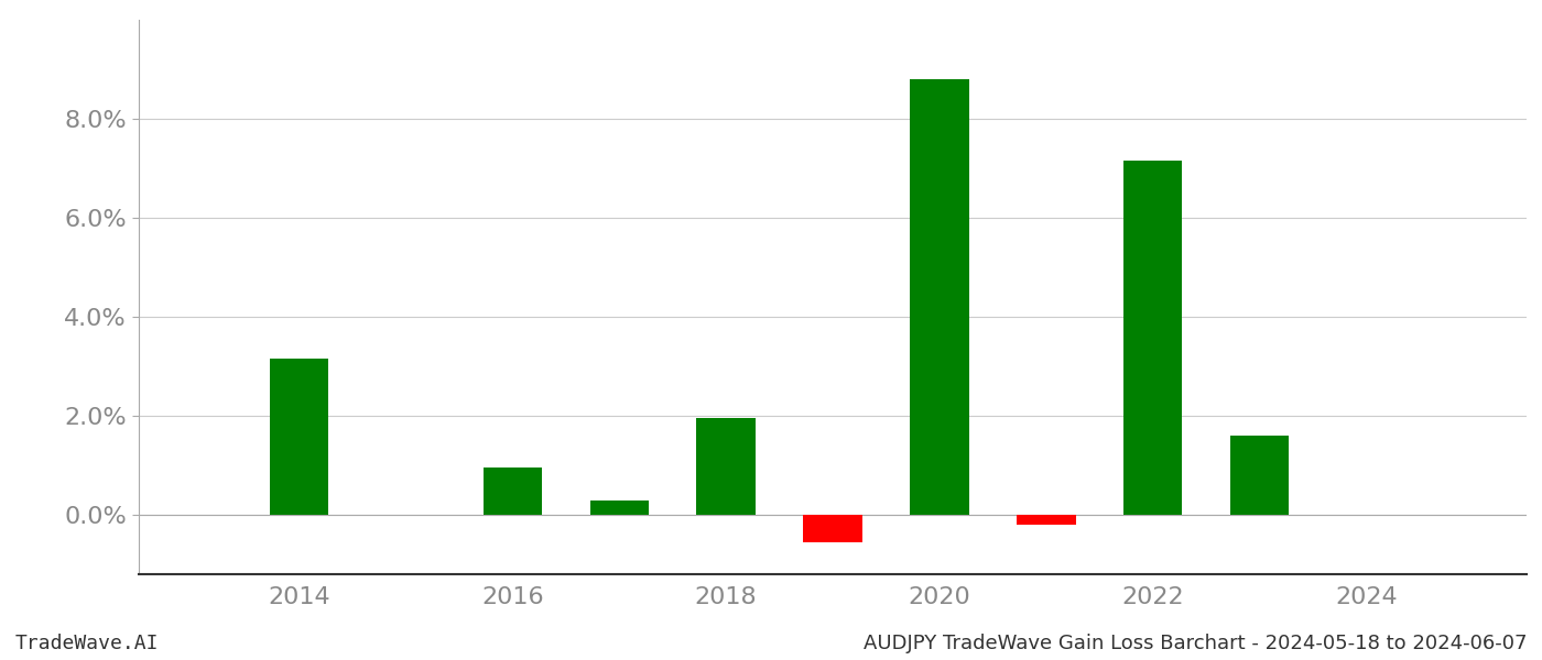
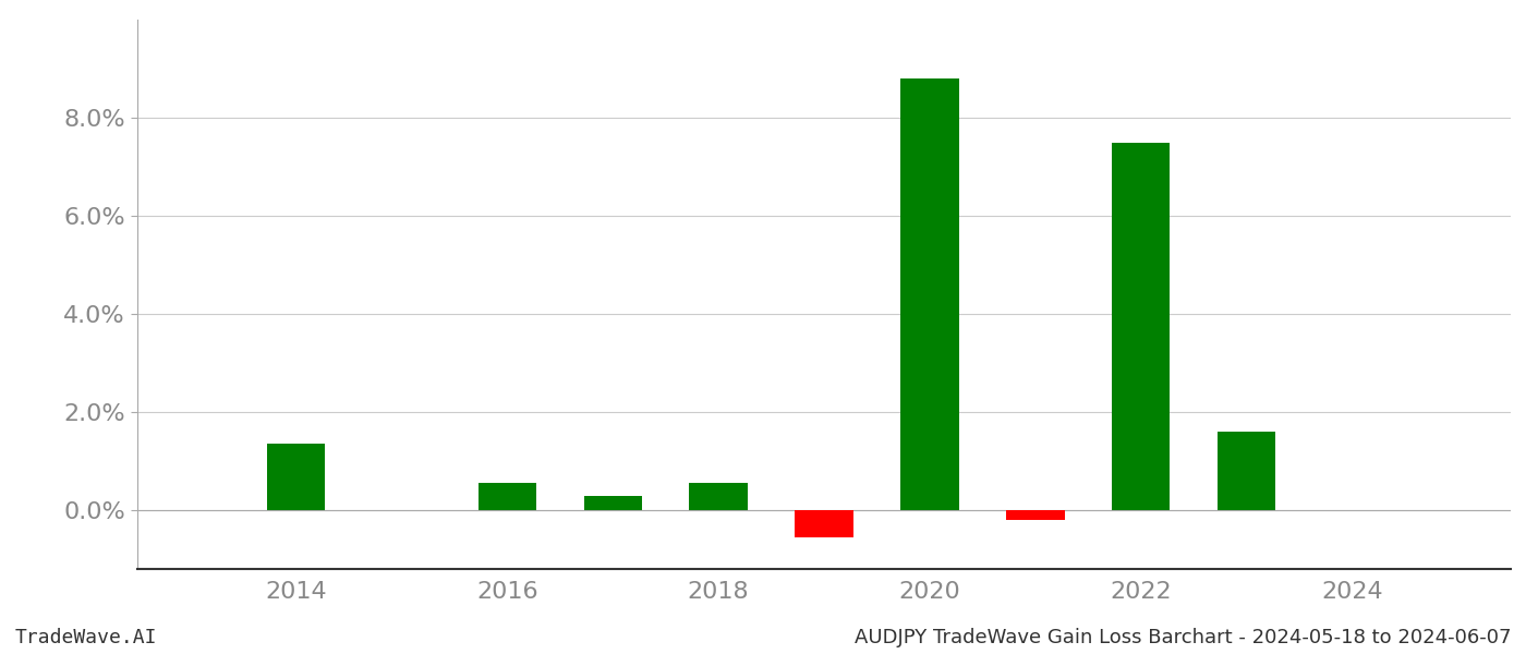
2014: 3.15% -> 1.35%
2016: 0.95% -> 0.55%
2018: 1.95% -> 0.55%
2022: 7.15% -> 7.50%
